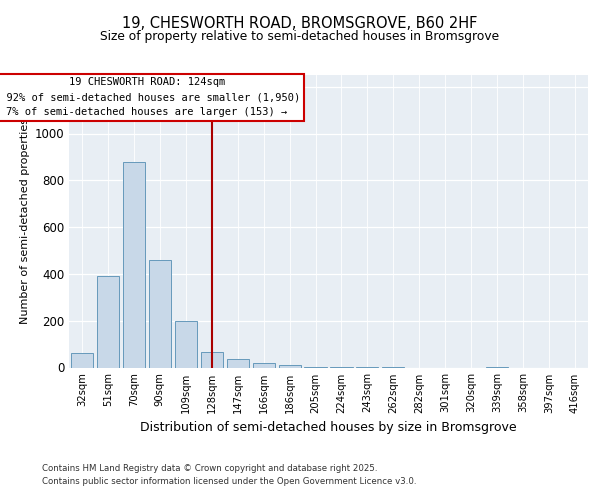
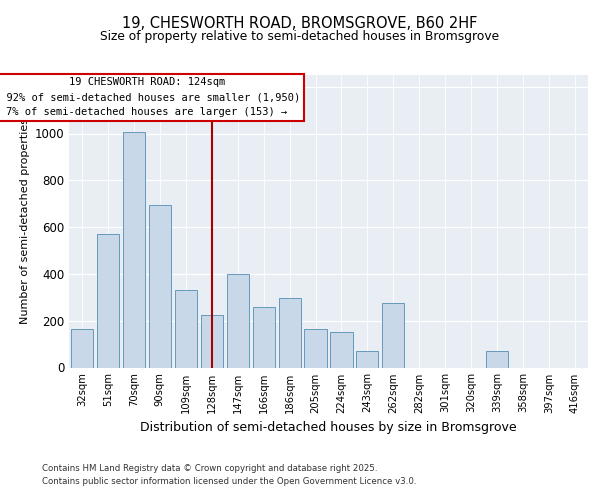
32sqm: 60 -> 165
51sqm: 390 -> 570
70sqm: 880 -> 1005
90sqm: 460 -> 695
109sqm: 200 -> 330
128sqm: 65 -> 225
147sqm: 35 -> 400
166sqm: 20 -> 260
186sqm: 10 -> 295
205sqm: 4 -> 165
224sqm: 2 -> 150
243sqm: 1 -> 70
262sqm: 1 -> 275
339sqm: 1 -> 70
